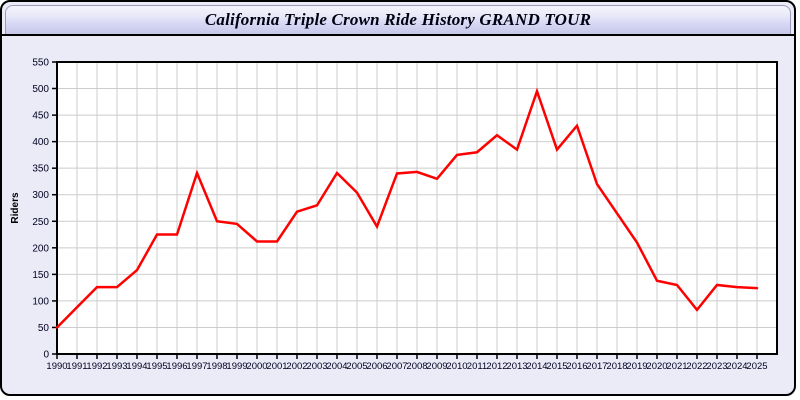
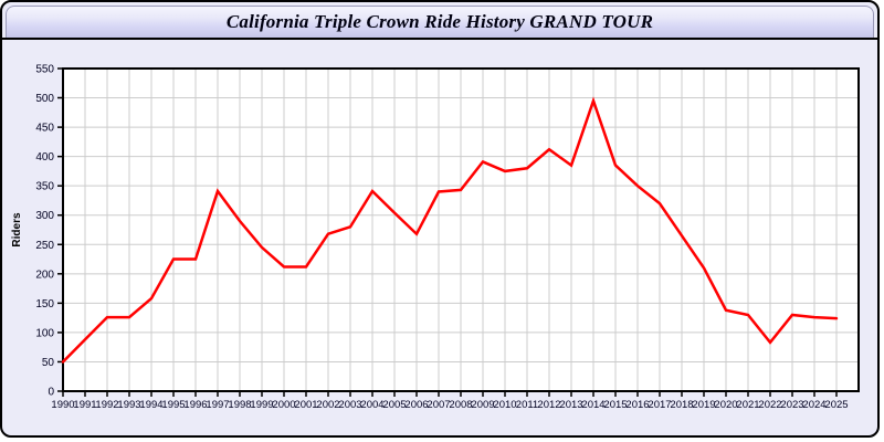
1998: 250 -> 290
2006: 240 -> 270
2009: 330 -> 390
2016: 430 -> 350
